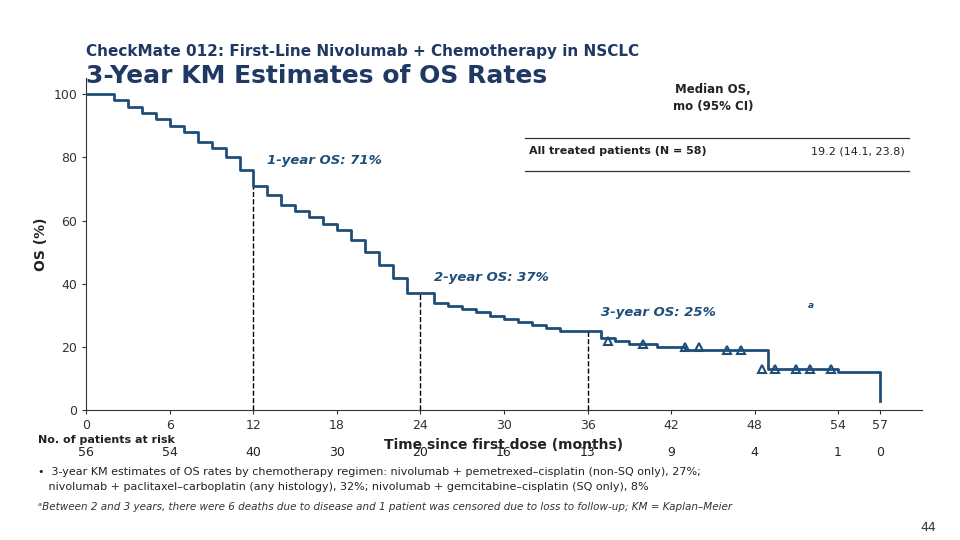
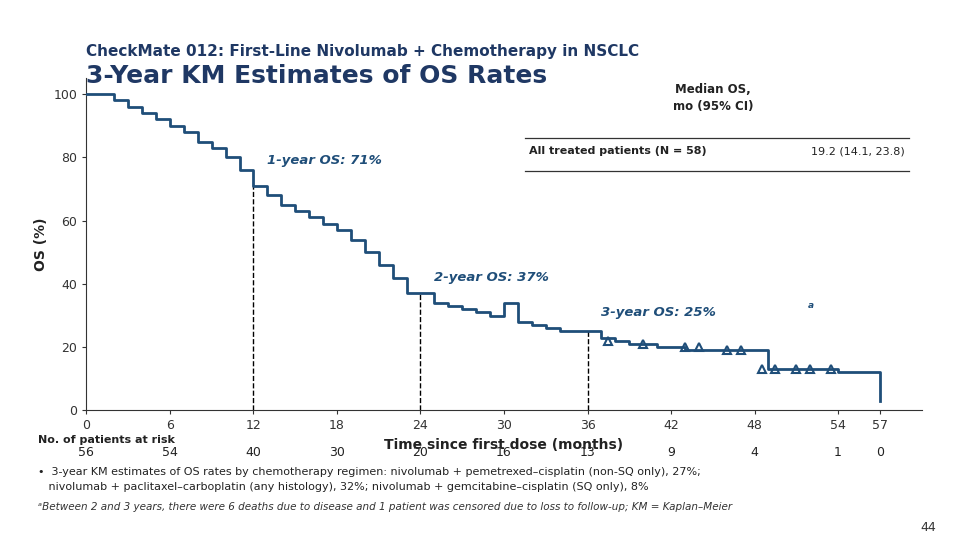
30: 29 -> 34
